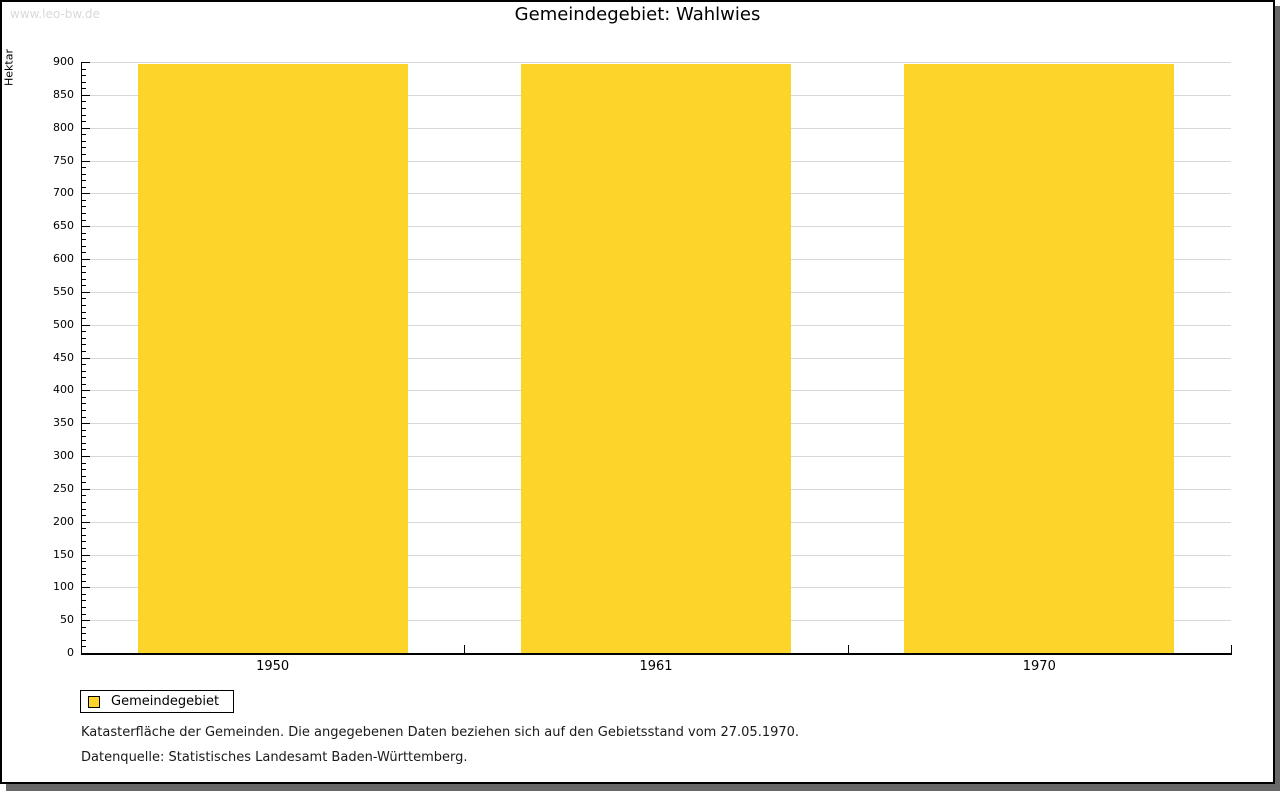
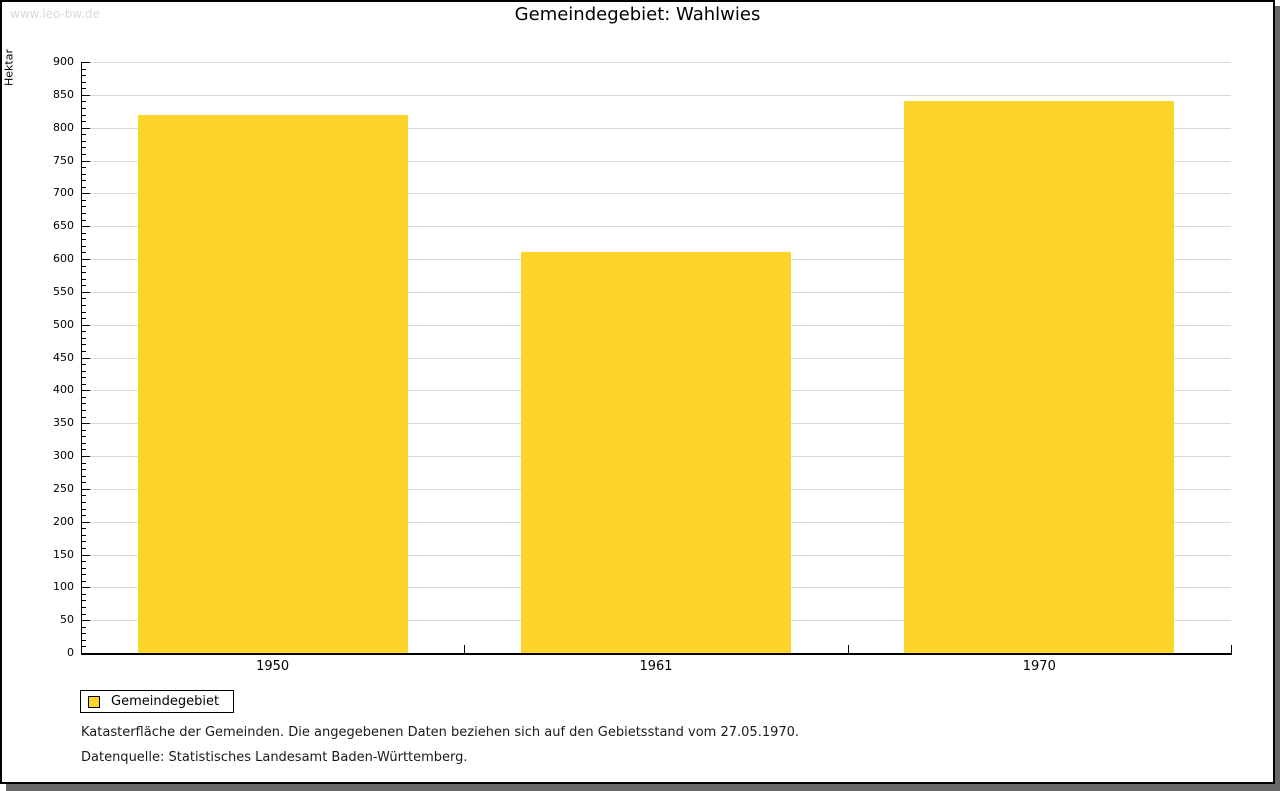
1950: 900 -> 820
1961: 900 -> 610
1970: 900 -> 840
